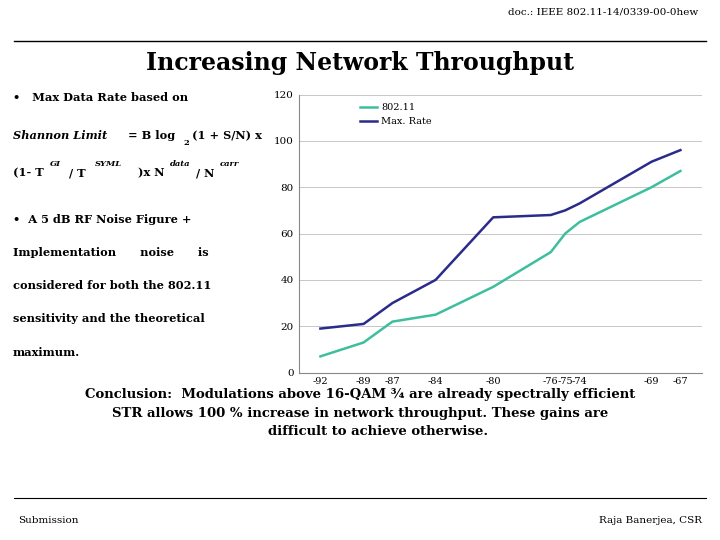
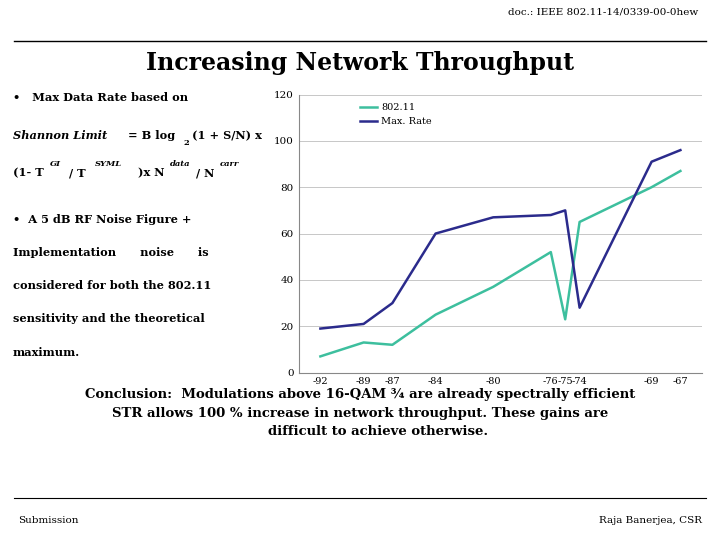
802.11/-87: 22 -> 12
Max. Rate/-84: 40 -> 60
802.11/-75: 60 -> 23
Max. Rate/-74: 73 -> 28
